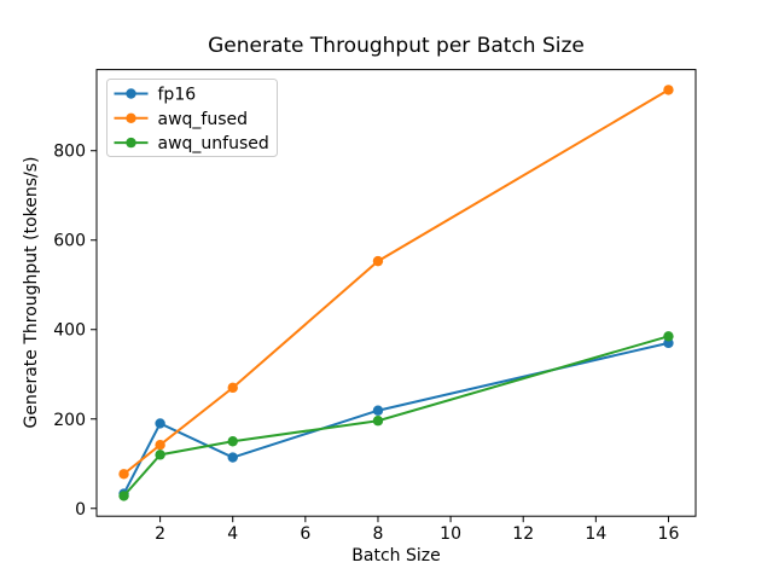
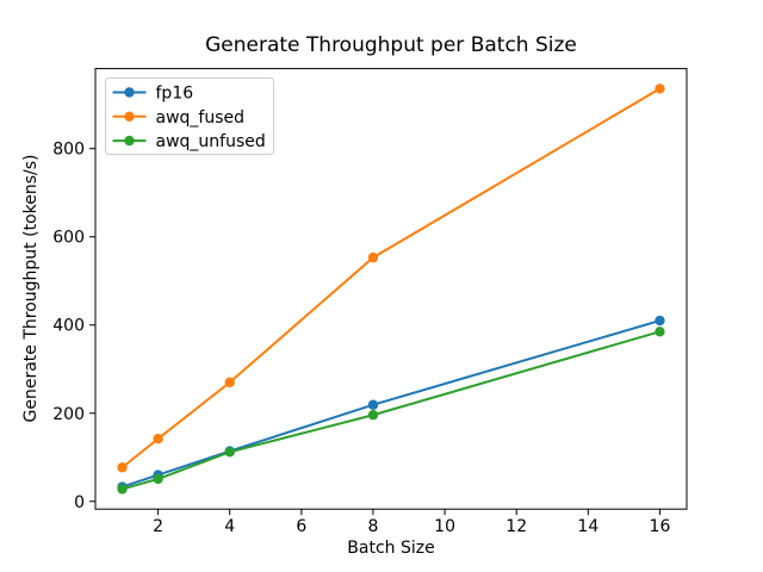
fp16/2: 190 -> 60
awq_unfused/2: 120 -> 50
awq_unfused/4: 150 -> 110
fp16/16: 370 -> 410
